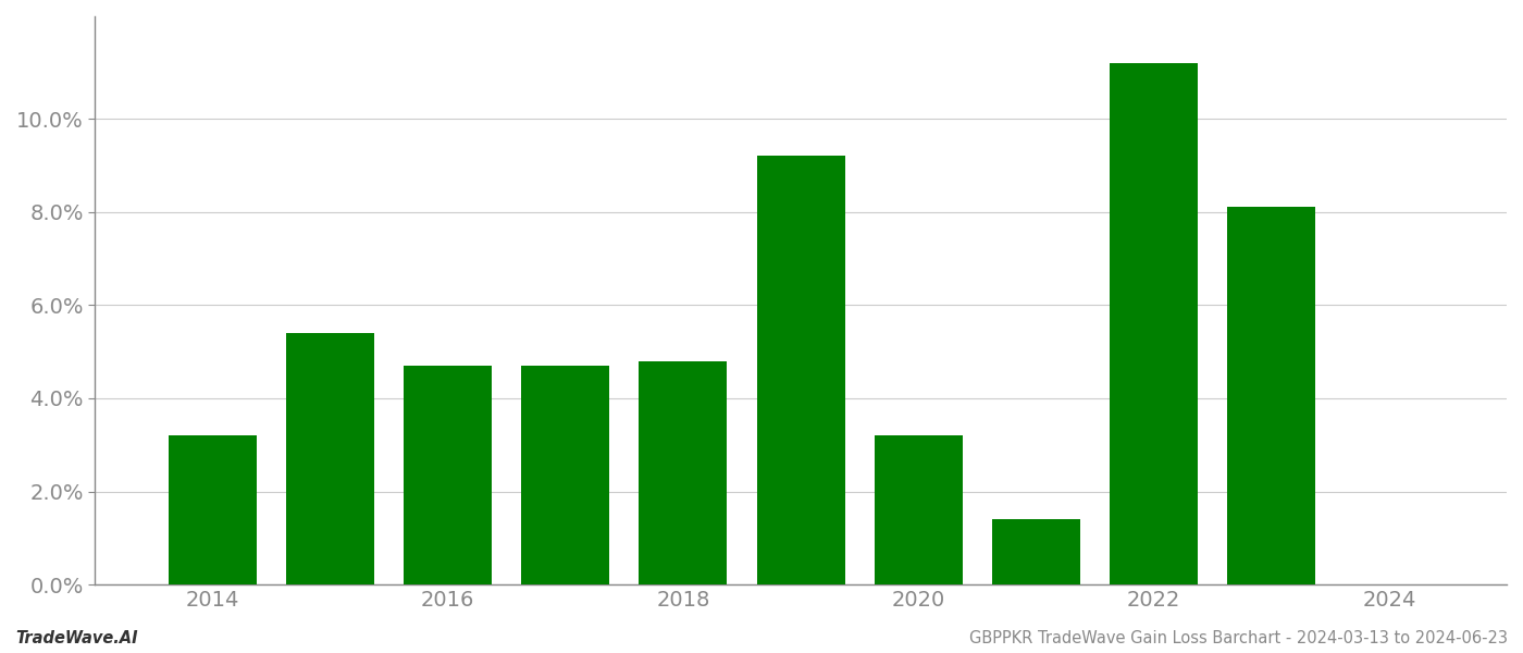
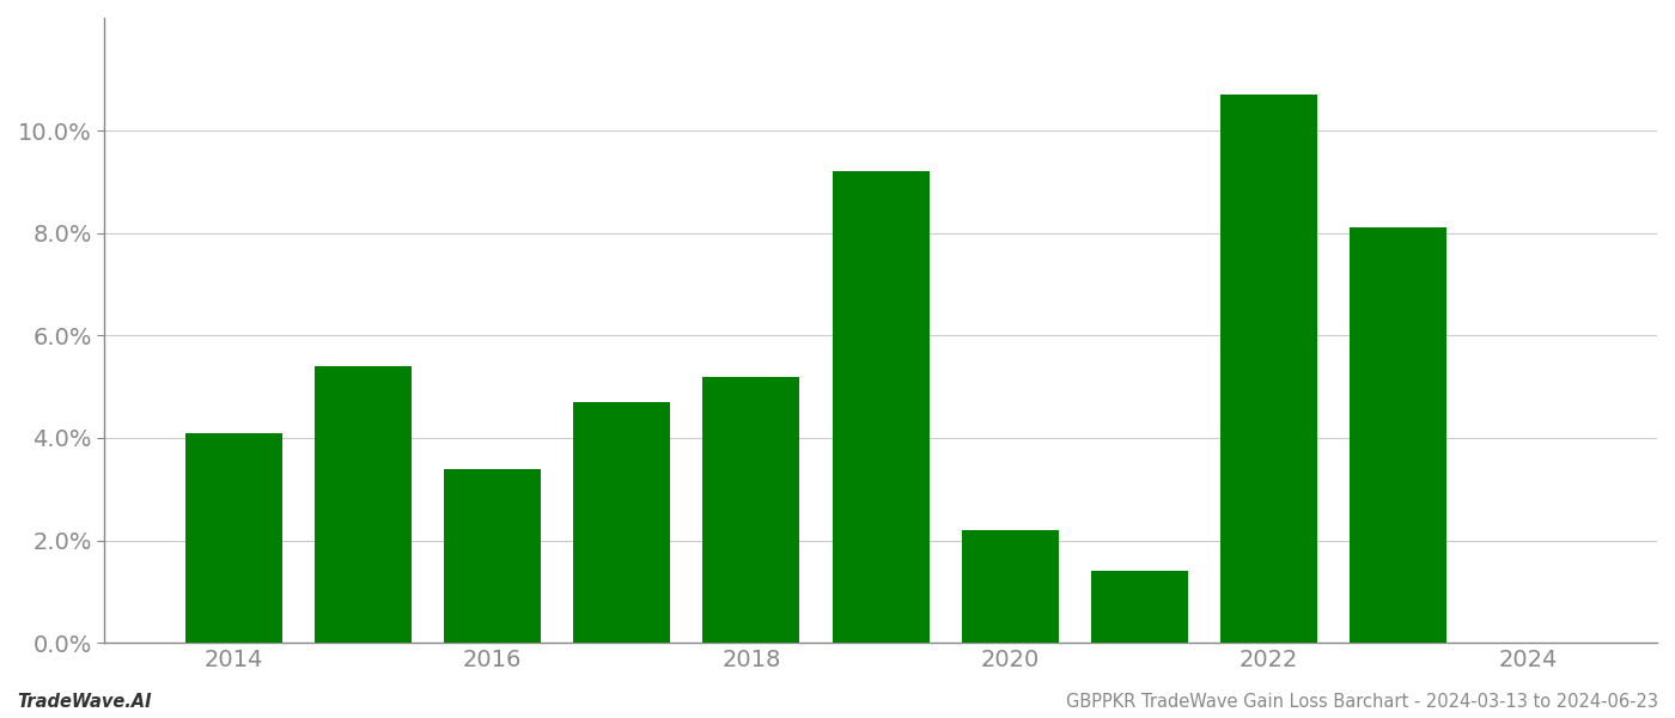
2014: 3.2% -> 4.1%
2016: 4.7% -> 3.4%
2018: 4.8% -> 5.2%
2020: 3.2% -> 2.2%
2022: 11.2% -> 10.7%
